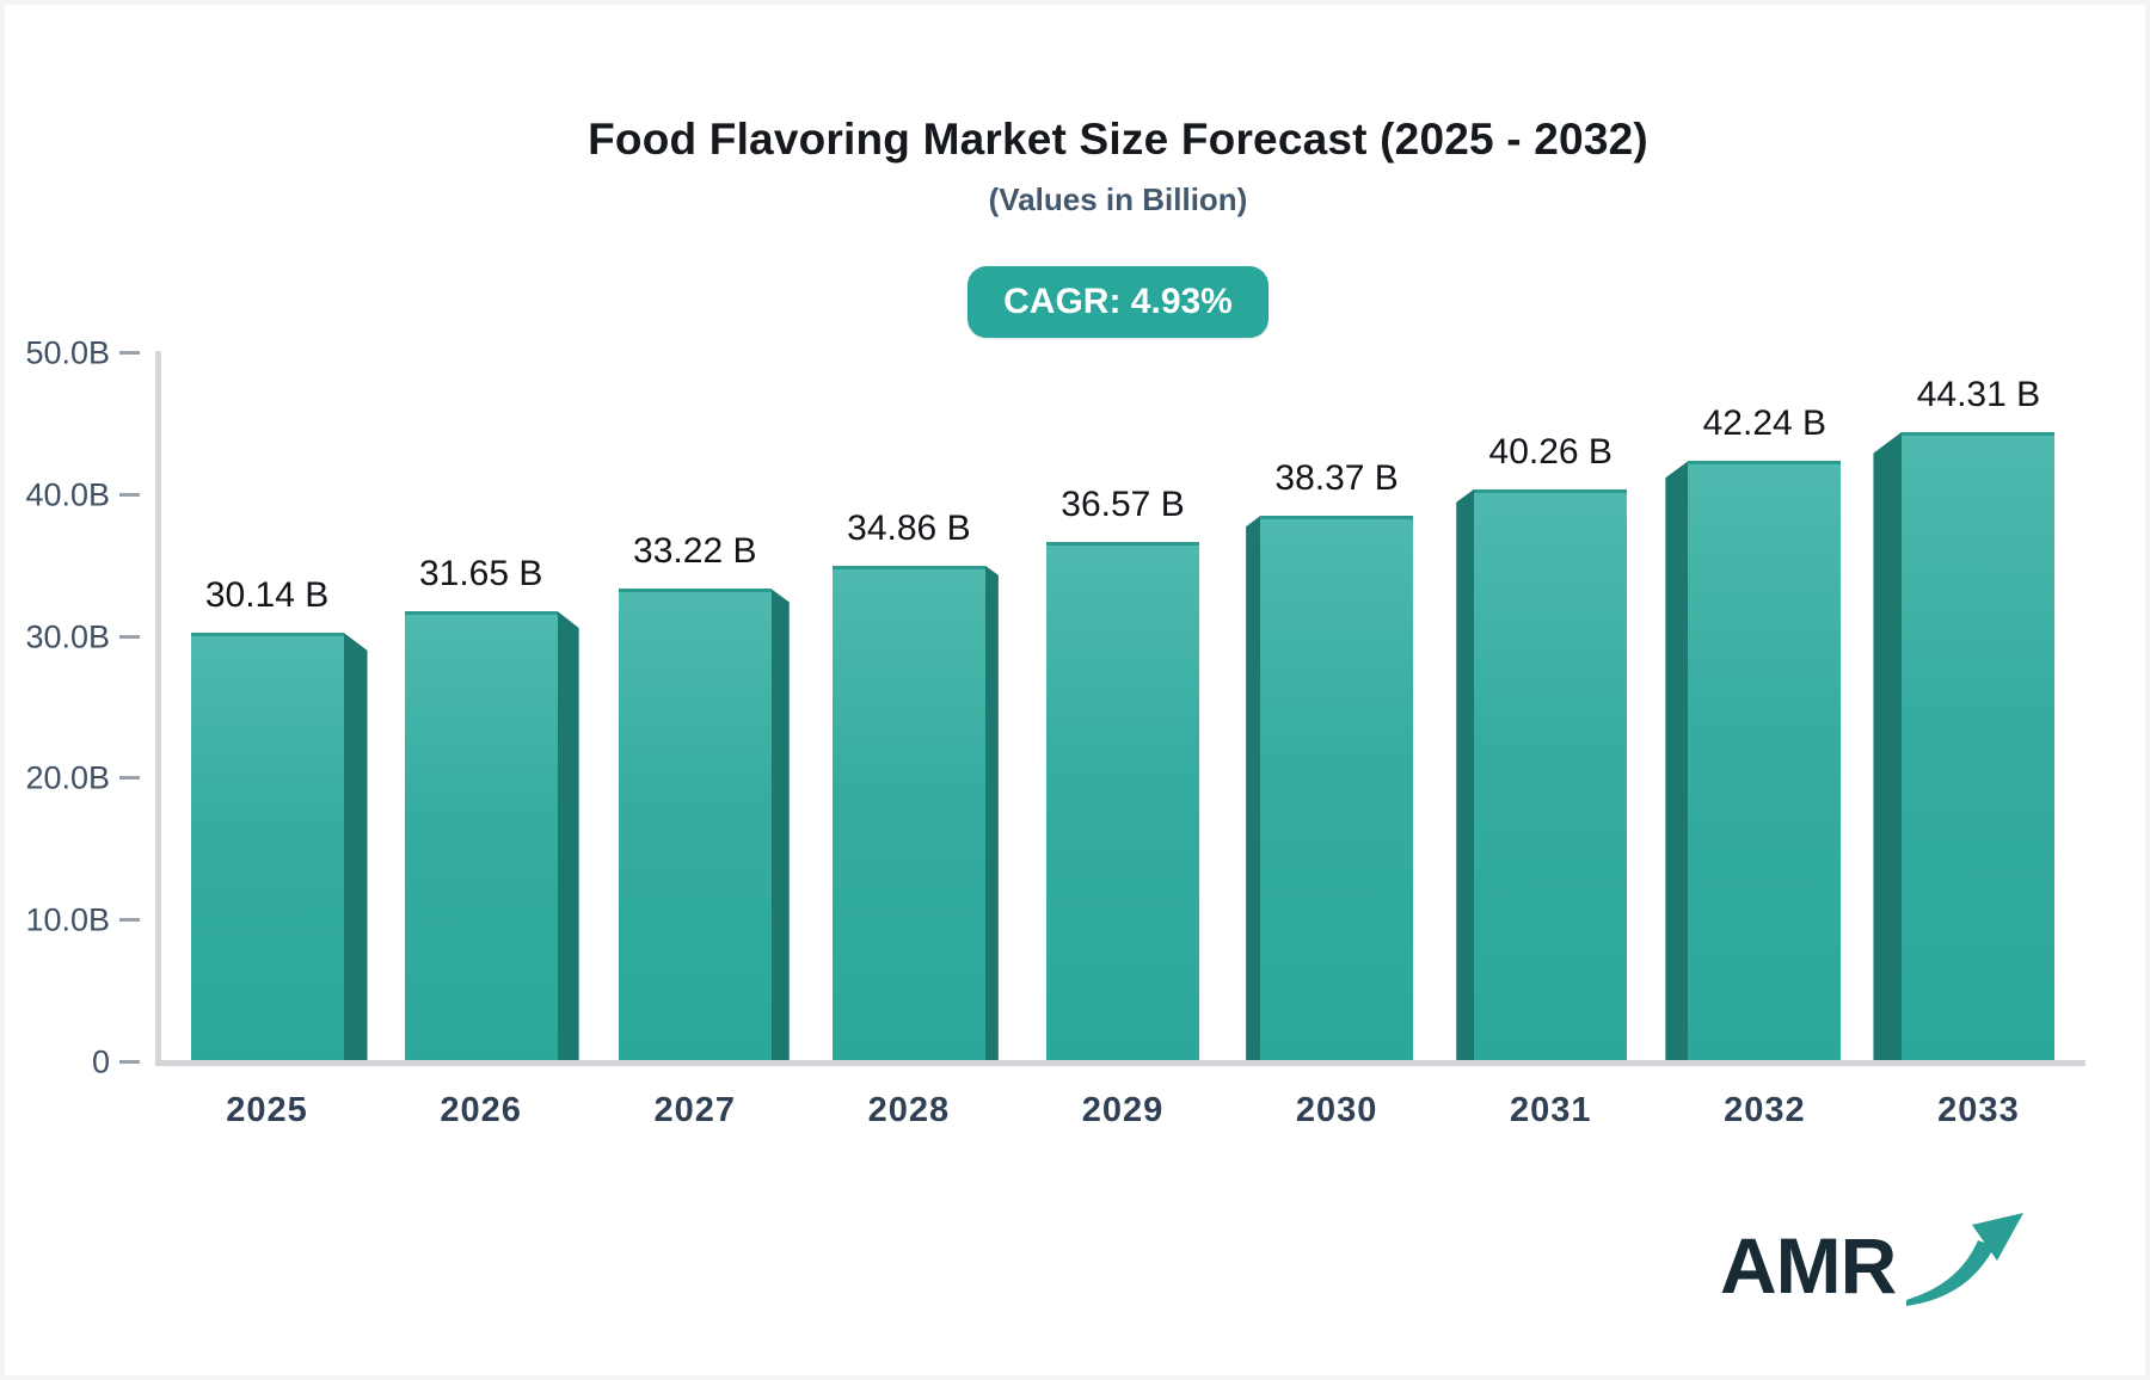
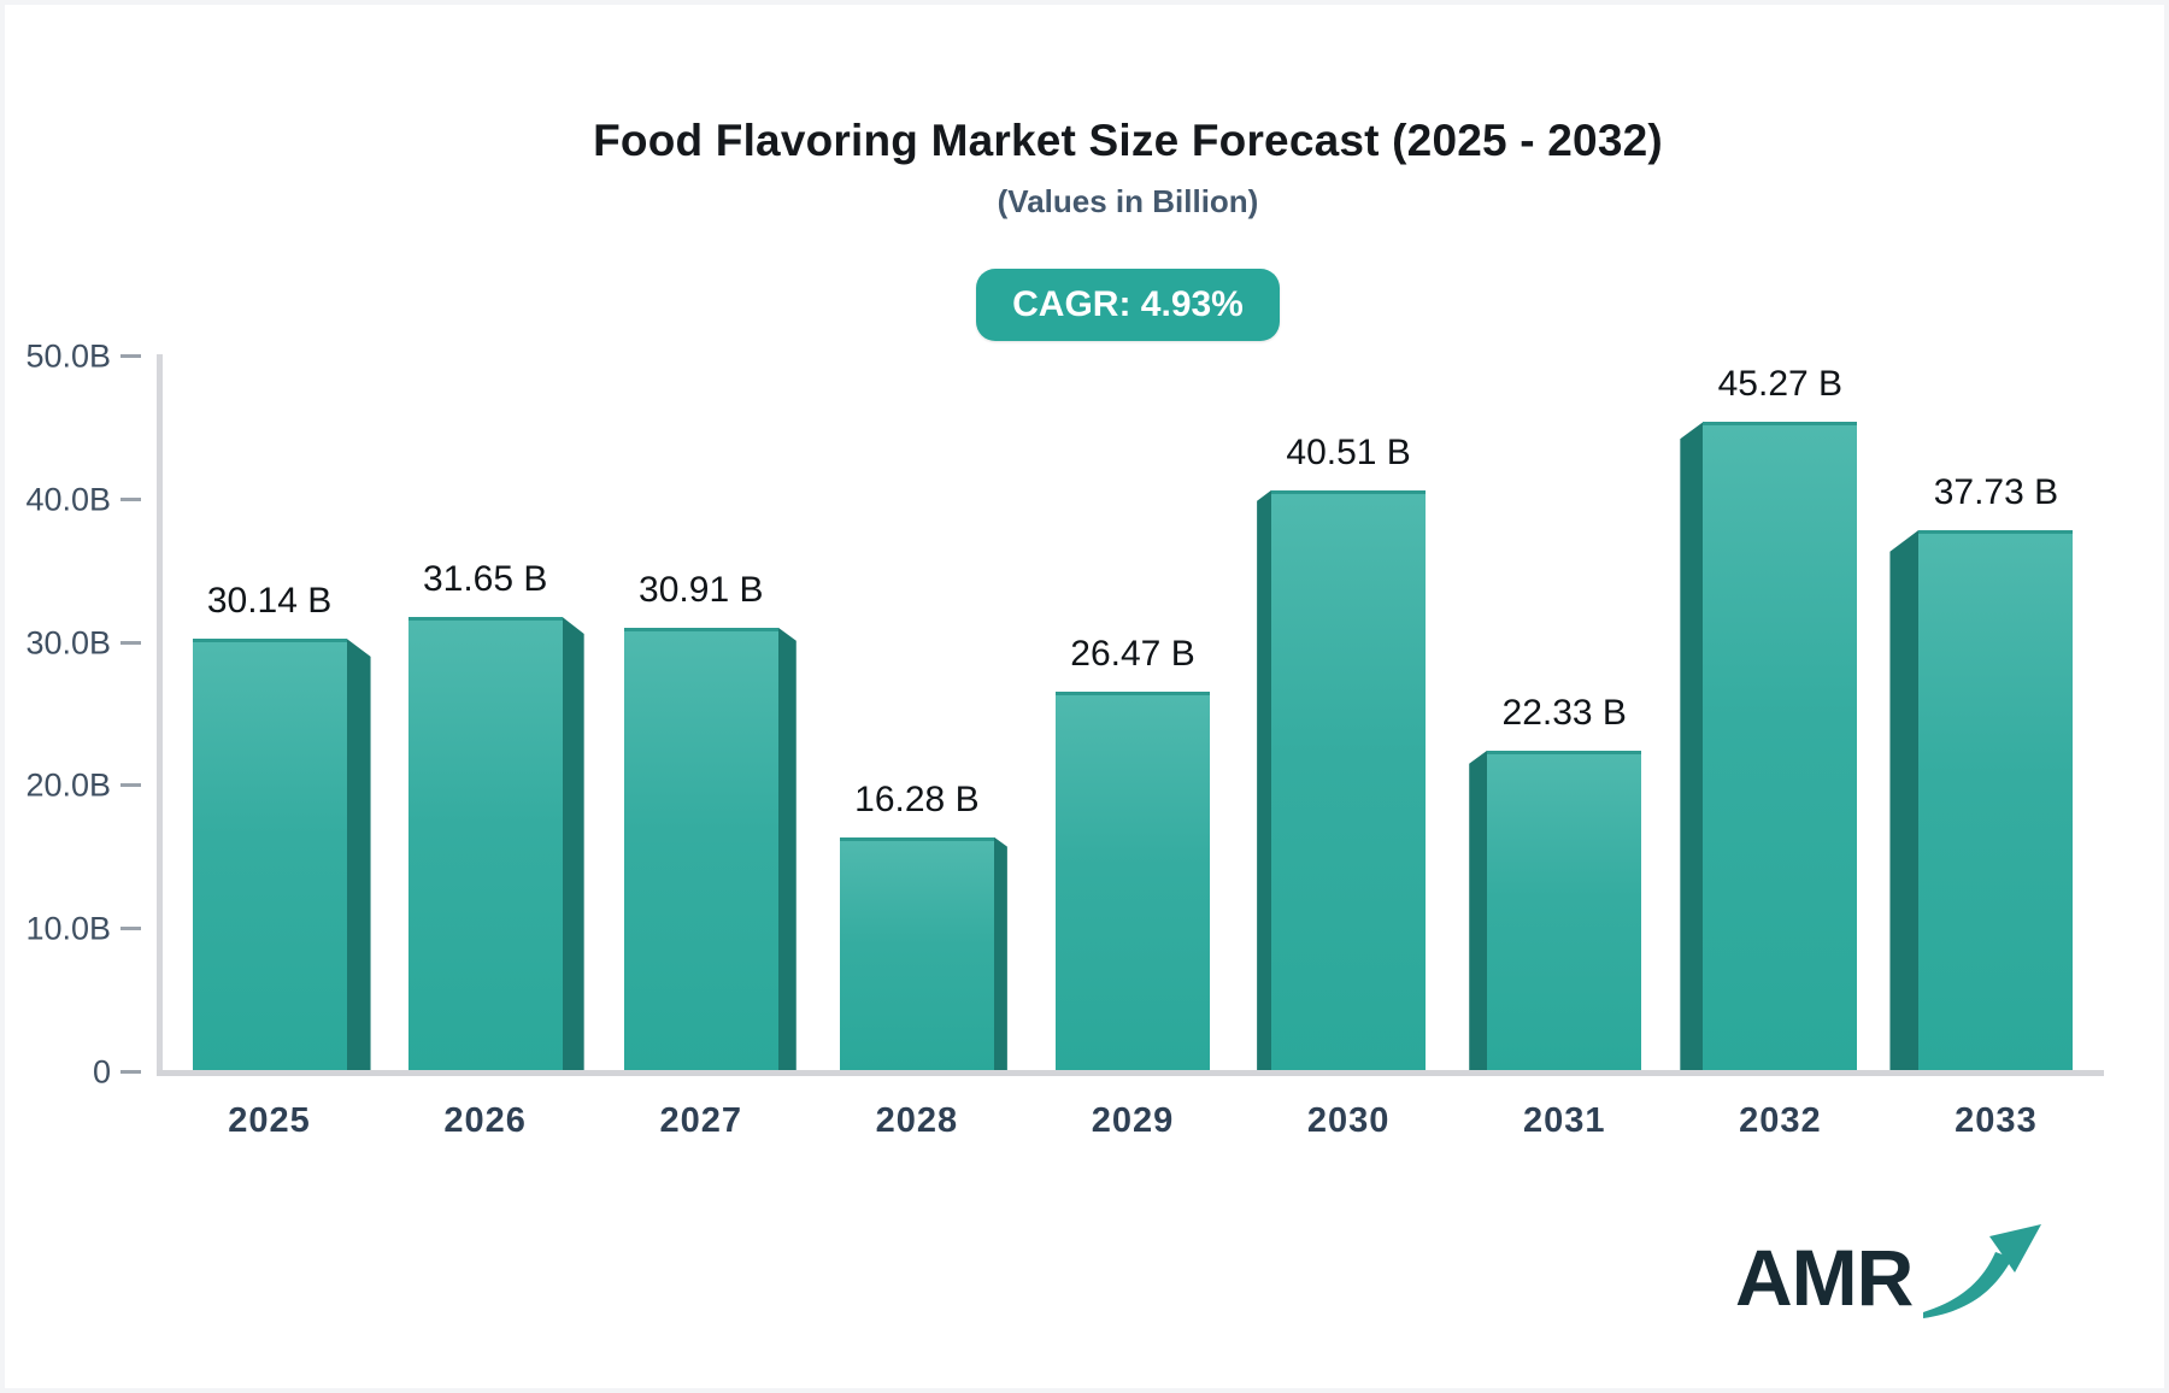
2027: 33.22 -> 30.91
2028: 34.86 -> 16.28
2029: 36.57 -> 26.47
2030: 38.37 -> 40.51
2031: 40.26 -> 22.33
2032: 42.24 -> 45.27
2033: 44.31 -> 37.73
